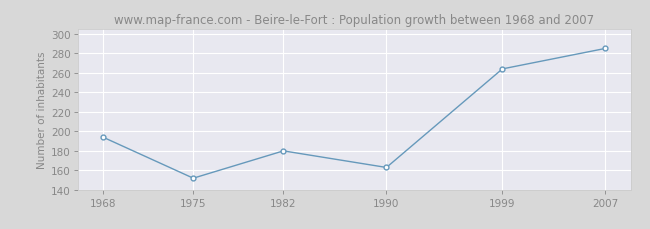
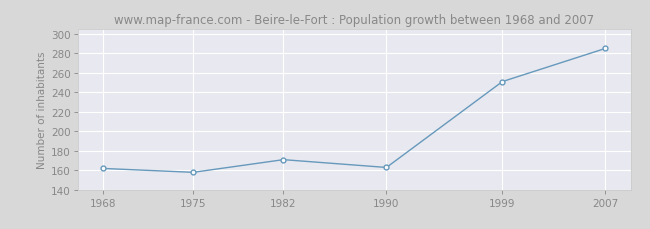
1968: 194 -> 162
1975: 152 -> 158
1982: 180 -> 171
1999: 264 -> 251
